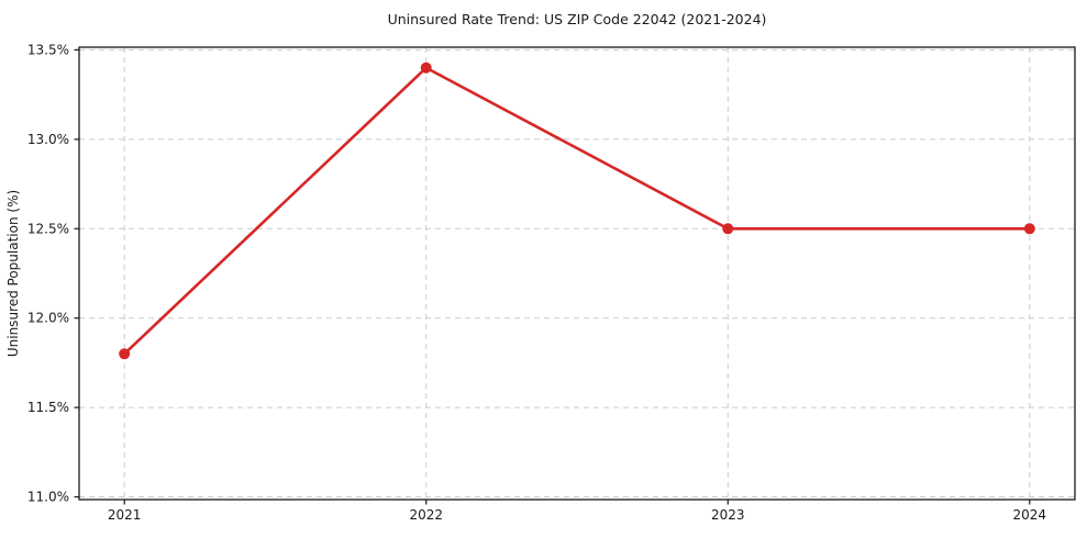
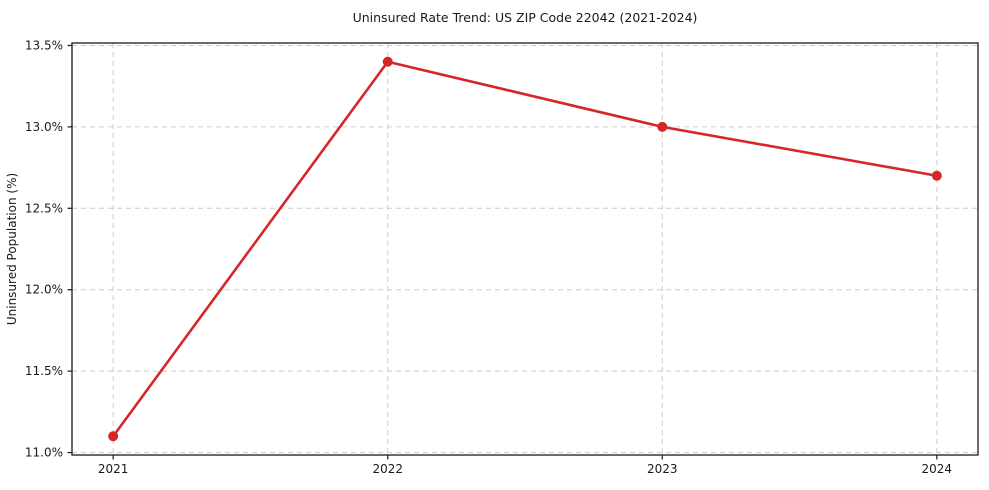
2021: 11.8% -> 11.1%
2023: 12.5% -> 13.0%
2024: 12.5% -> 12.7%
